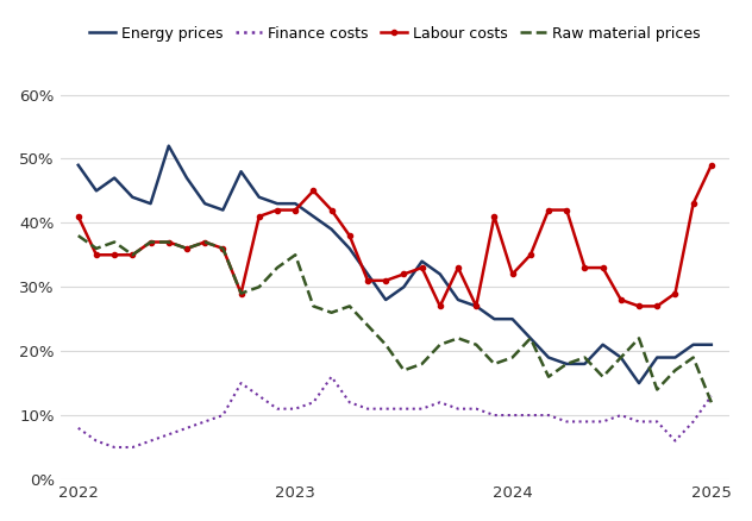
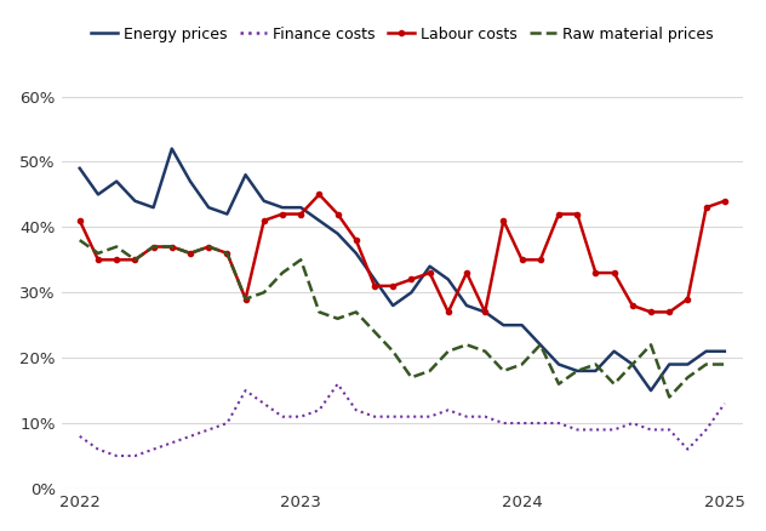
Labour costs/2024: 32% -> 35%
Labour costs/2025: 49% -> 44%
Raw material prices/2025: 12% -> 19%
